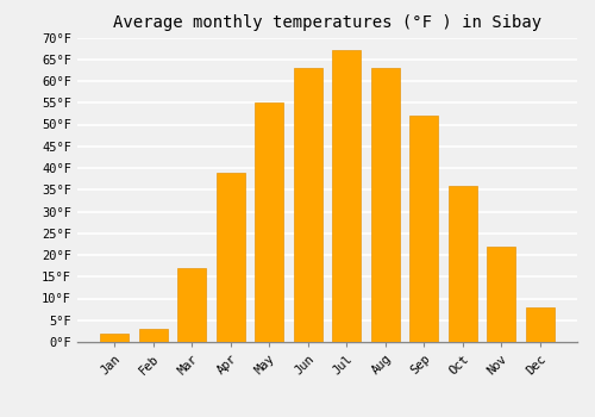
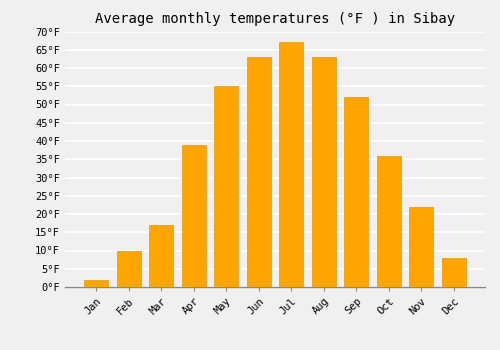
Feb: 3°F -> 10°F
